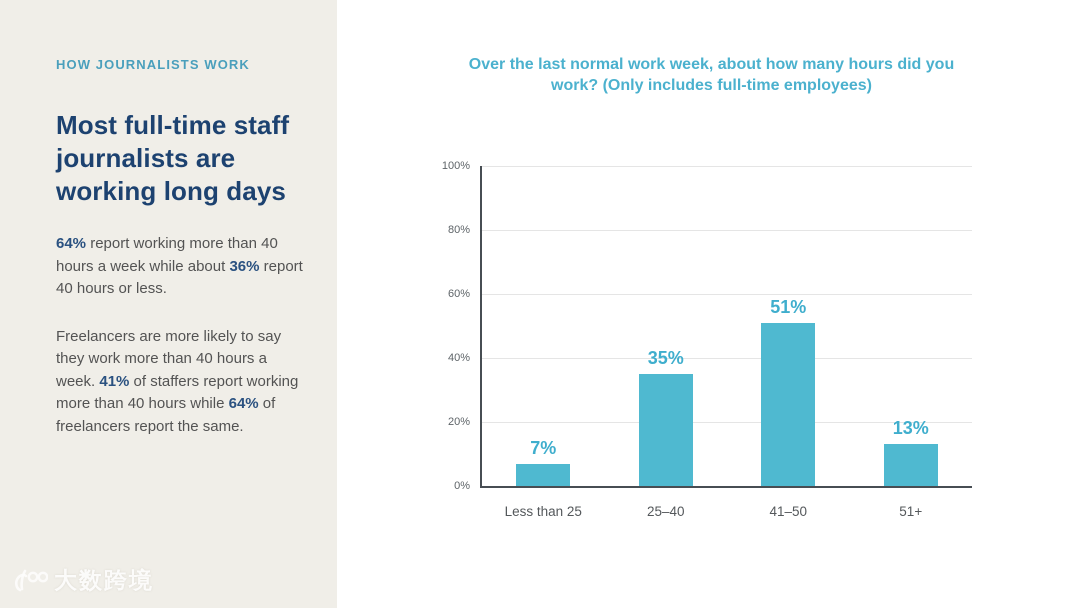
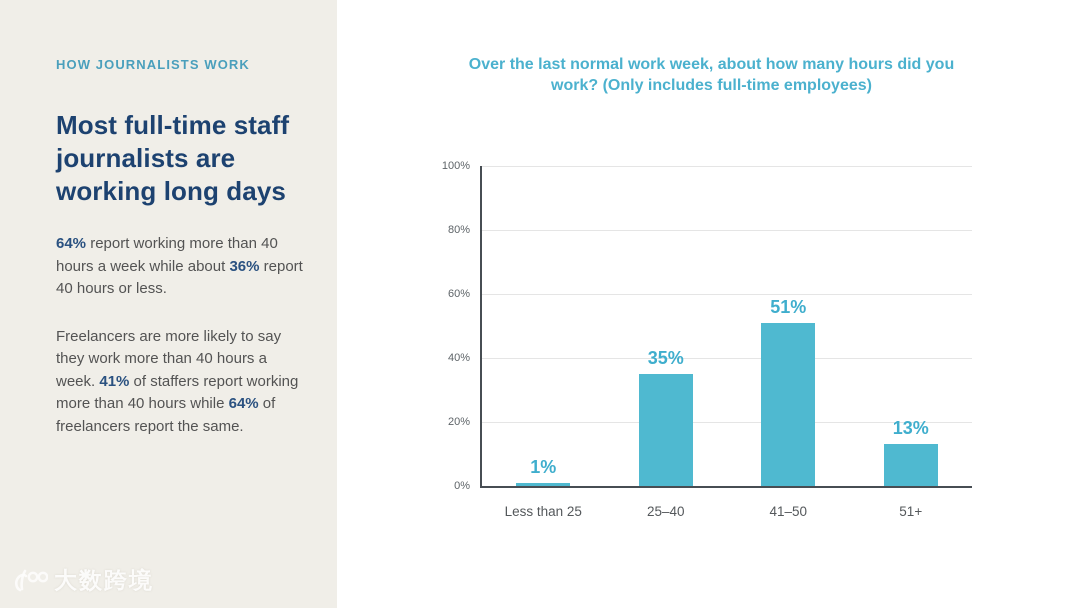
Less than 25: 7% -> 1%
